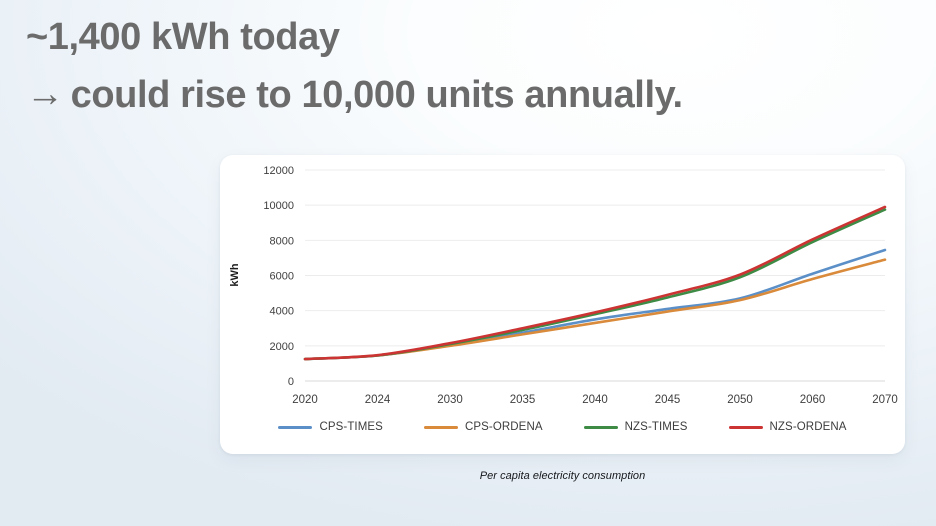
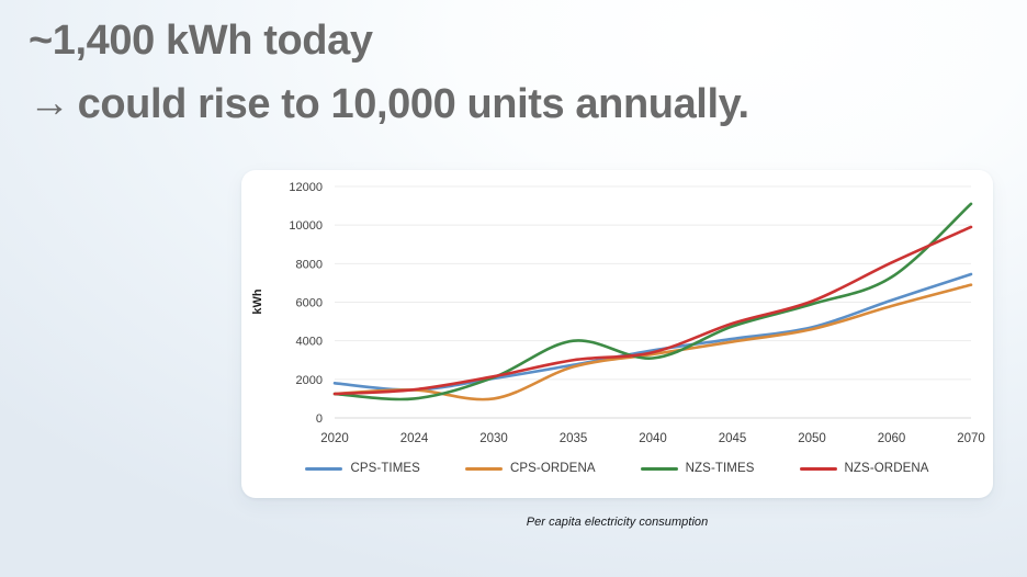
CPS-TIMES/2020: 1200 -> 1800
NZS-TIMES/2024: 1400 -> 1000
CPS-ORDENA/2030: 2000 -> 1000
NZS-TIMES/2035: 2900 -> 4000
NZS-TIMES/2040: 3800 -> 3100
NZS-ORDENA/2040: 3900 -> 3400
NZS-TIMES/2060: 7900 -> 7300
NZS-TIMES/2070: 9800 -> 11100
